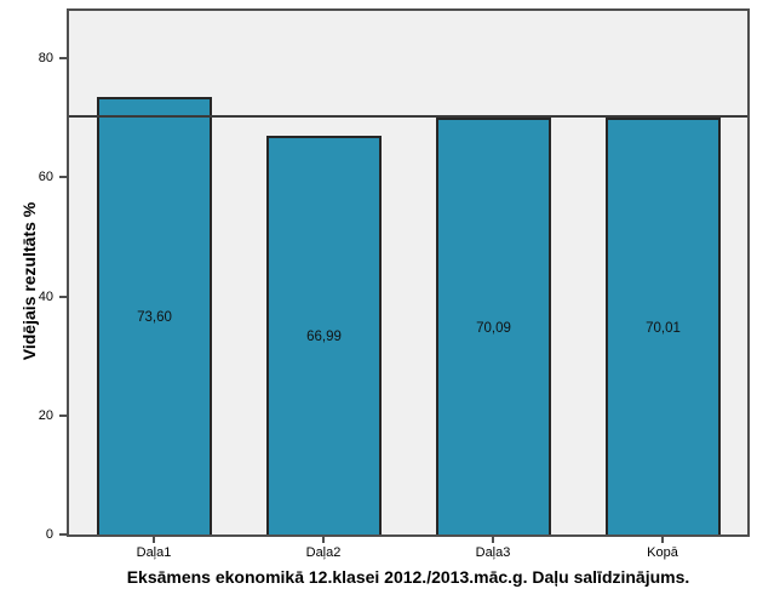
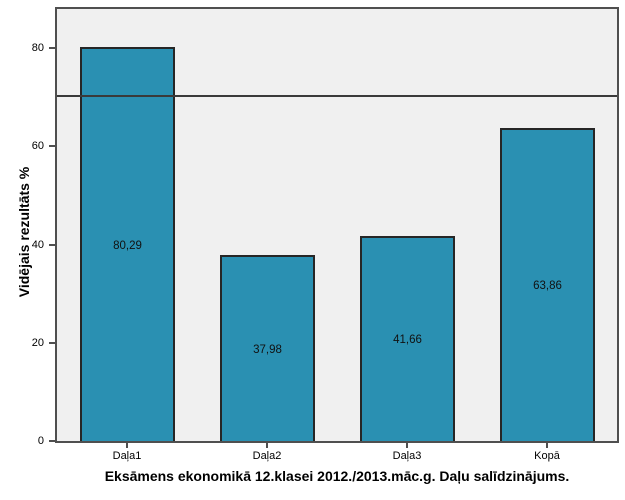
Daļa1: 73,60 -> 80,29
Daļa2: 66,99 -> 37,98
Daļa3: 70,09 -> 41,66
Kopā: 70,01 -> 63,86
